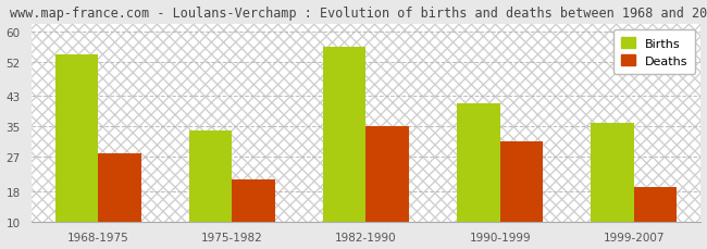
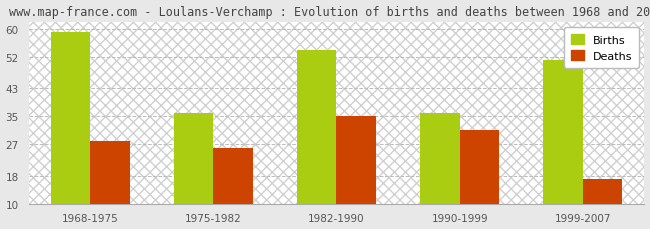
Births/1968-1975: 54 -> 59
Births/1975-1982: 34 -> 36
Deaths/1975-1982: 21 -> 26
Births/1982-1990: 56 -> 54
Births/1990-1999: 41 -> 36
Births/1999-2007: 36 -> 51
Deaths/1999-2007: 19 -> 17
